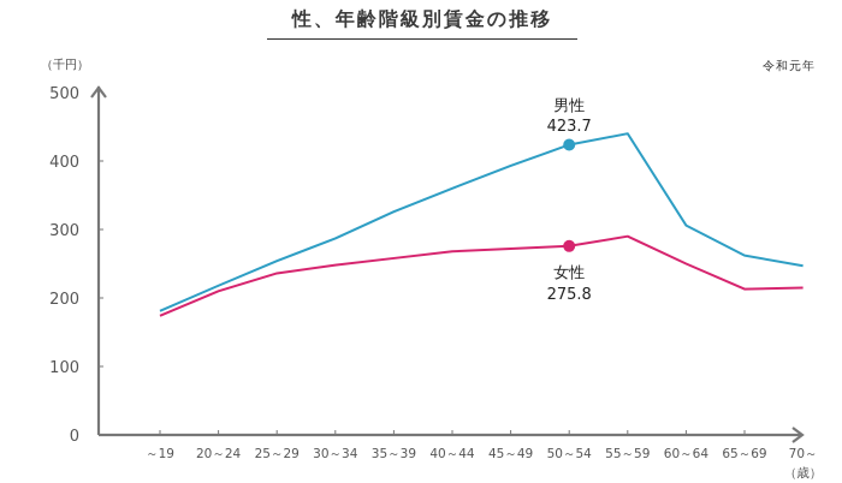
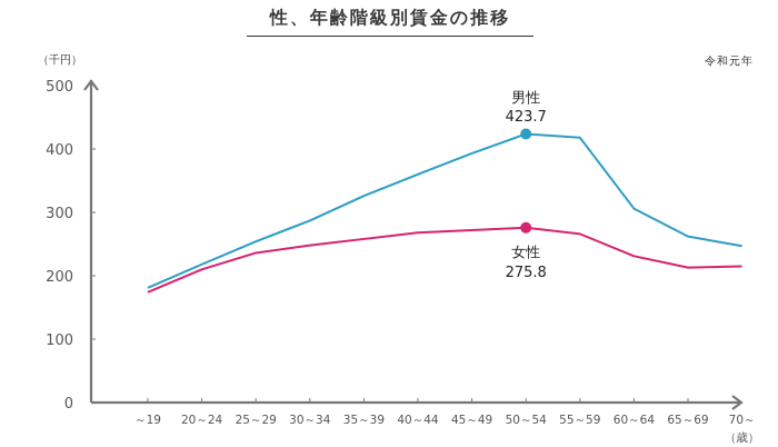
男性/55～59: 440 -> 420
女性/55～59: 290 -> 270
女性/60～64: 250 -> 230
